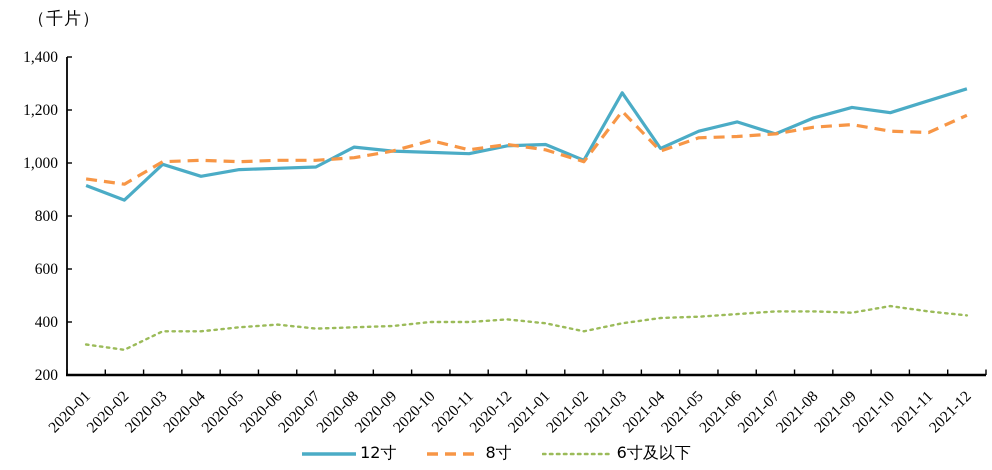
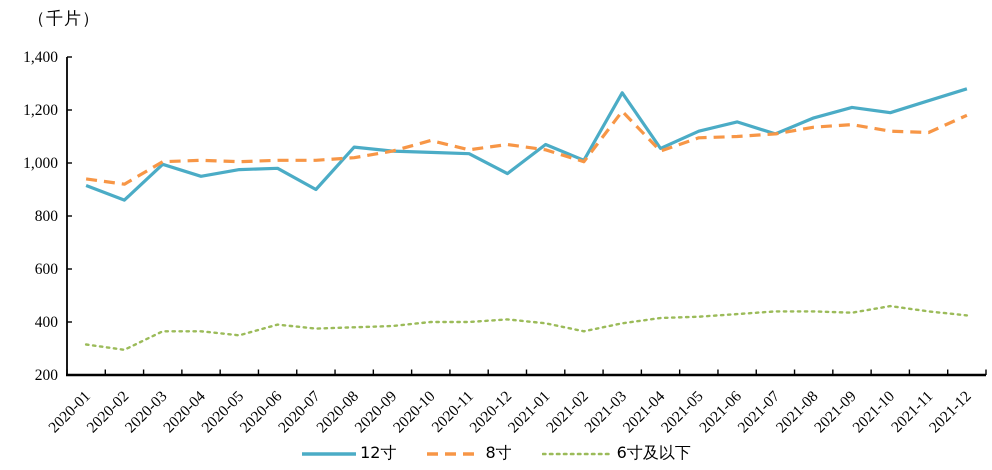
6寸及以下/2020-05: 380 -> 350
12寸/2020-07: 980 -> 900
12寸/2020-12: 1060 -> 960
